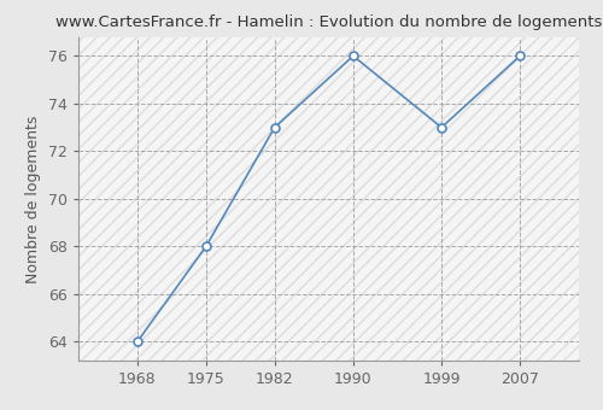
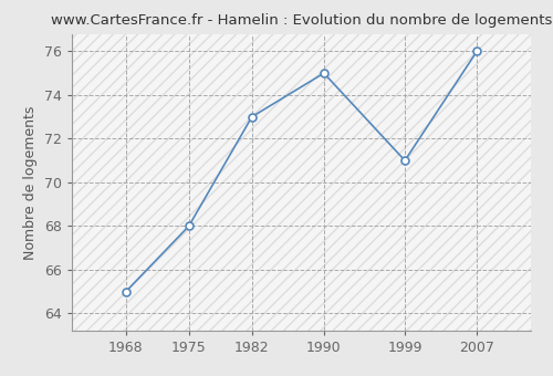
1968: 64 -> 65
1990: 76 -> 75
1999: 73 -> 71
